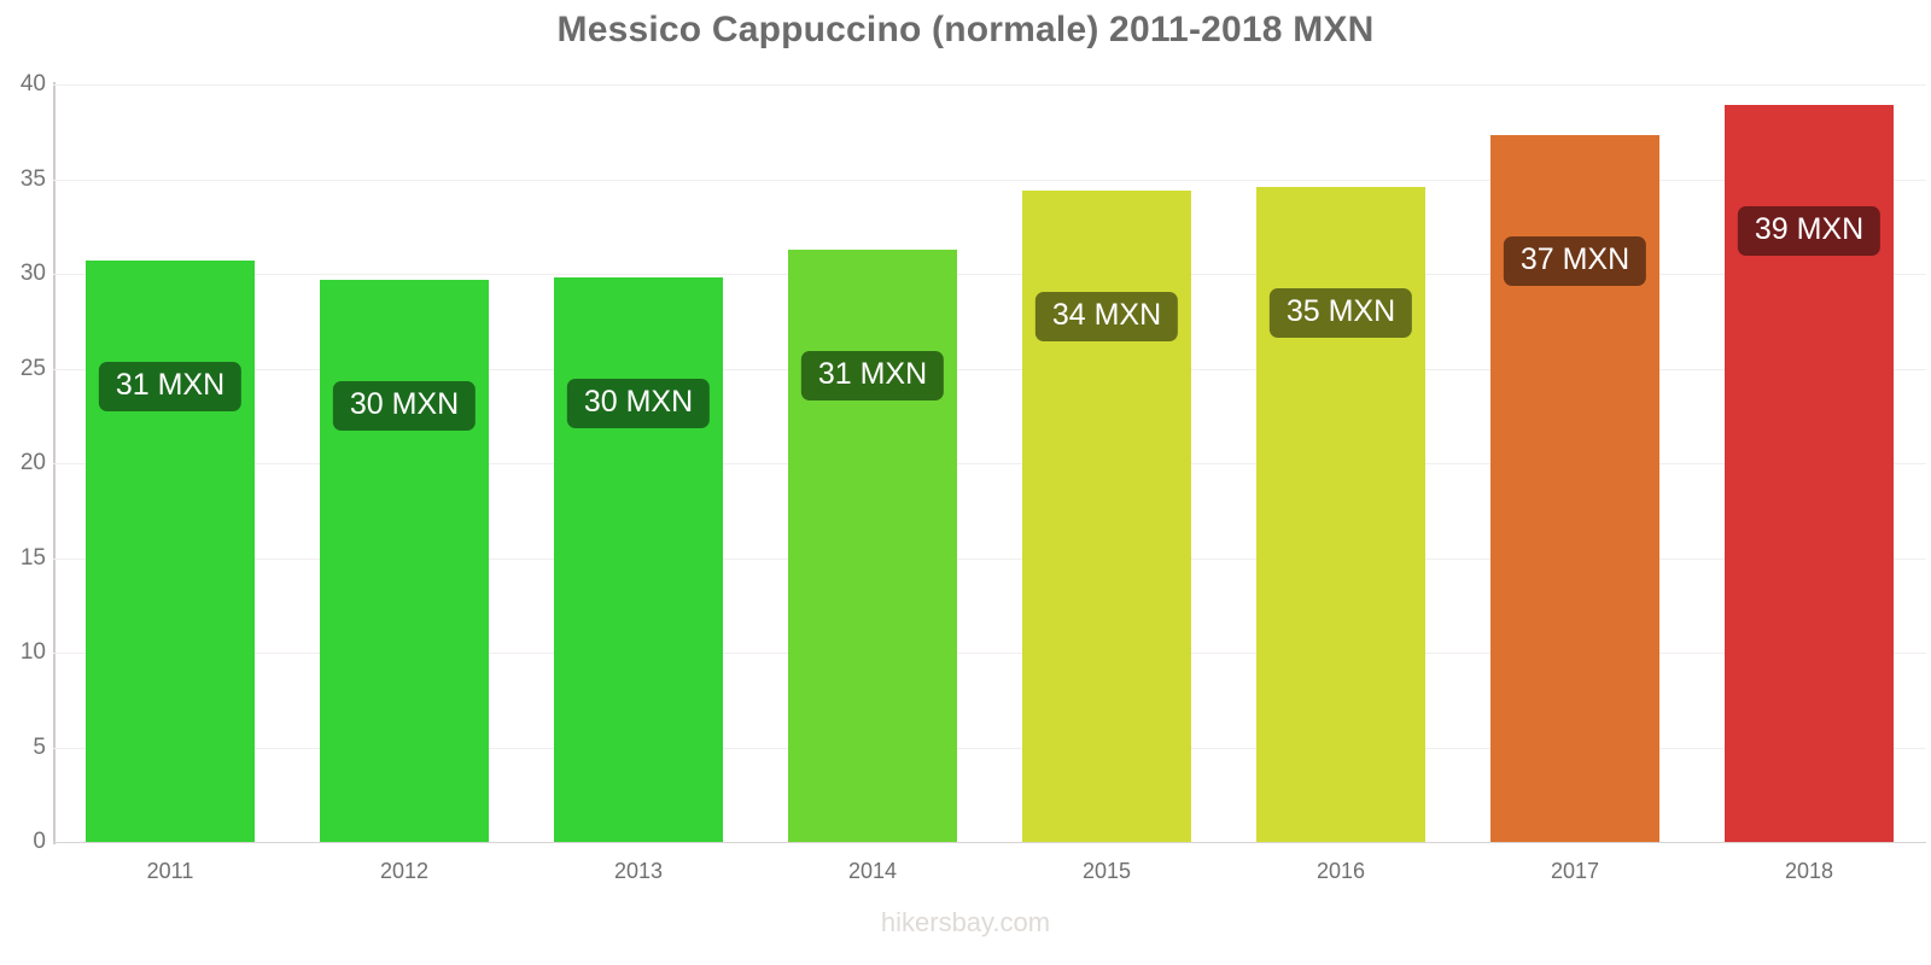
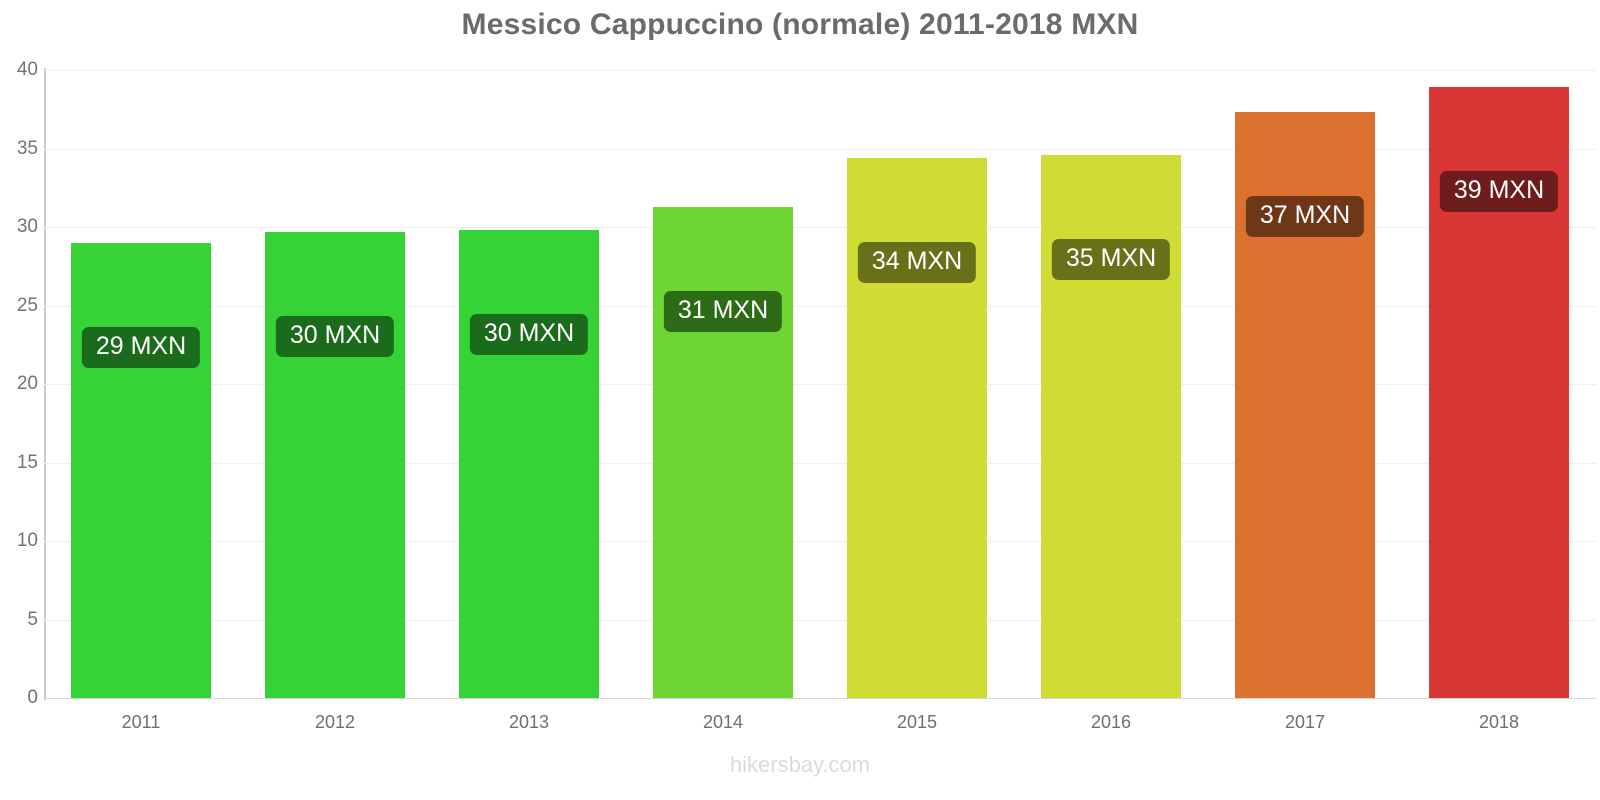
2011: 31 -> 29
